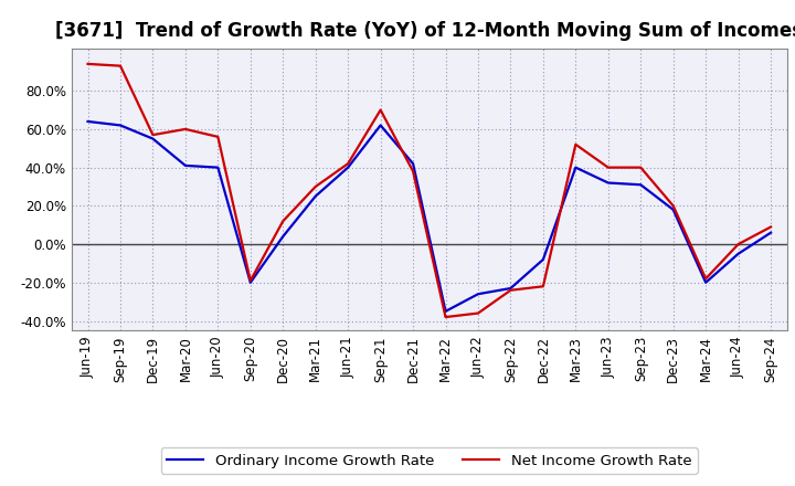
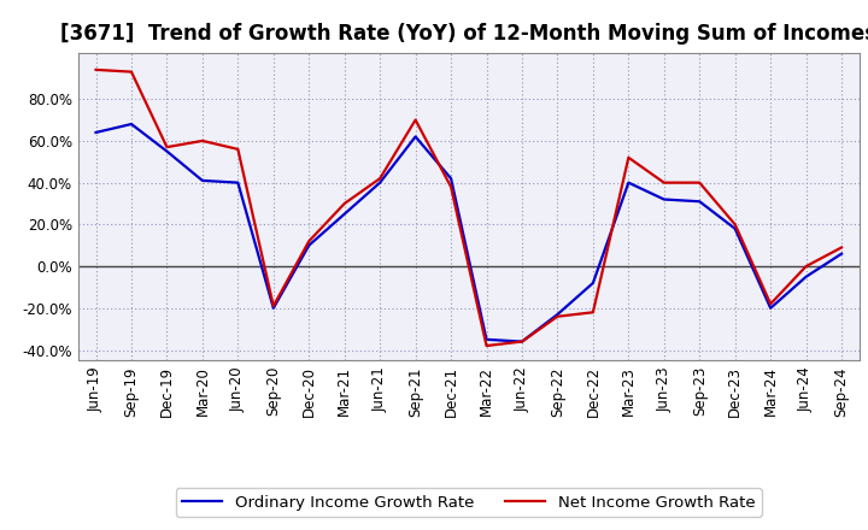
Ordinary Income Growth Rate/Sep-19: 62% -> 68%
Ordinary Income Growth Rate/Dec-20: 4% -> 10%
Ordinary Income Growth Rate/Jun-22: -26% -> -36%
